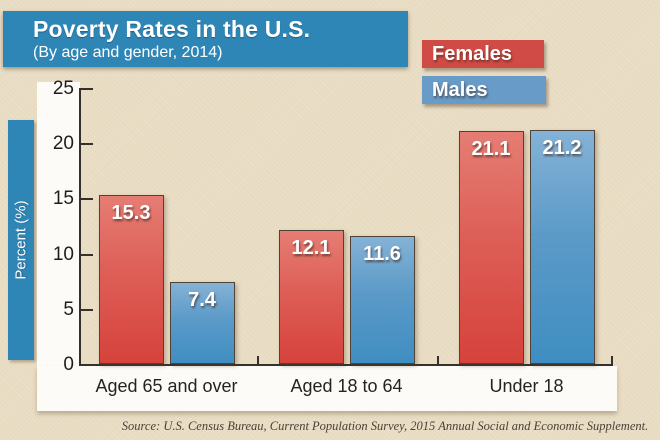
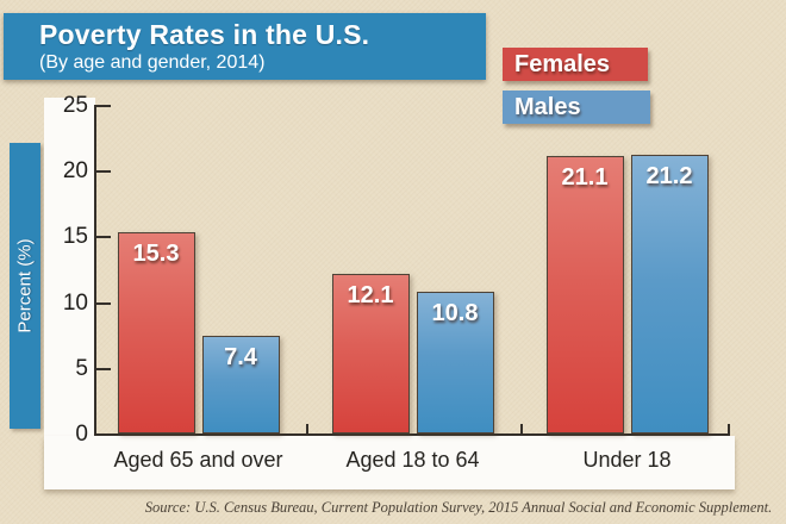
Males/Aged 18 to 64: 11.6 -> 10.8
